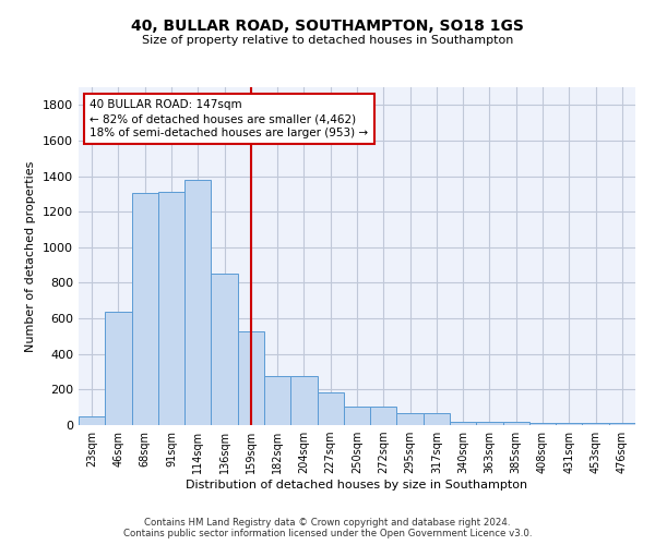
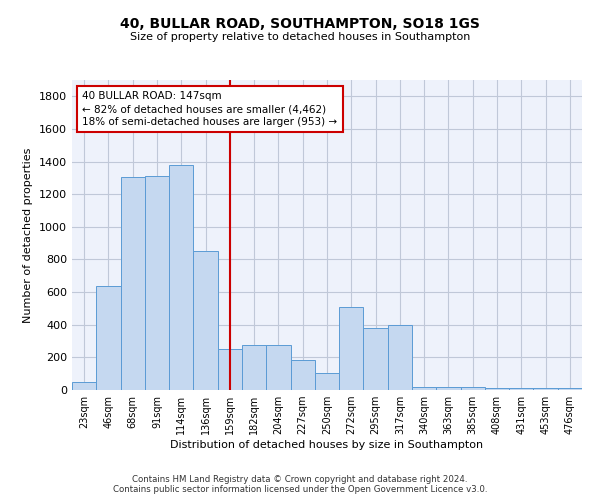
159sqm: 530 -> 250
272sqm: 100 -> 510
295sqm: 60 -> 380
317sqm: 60 -> 400
